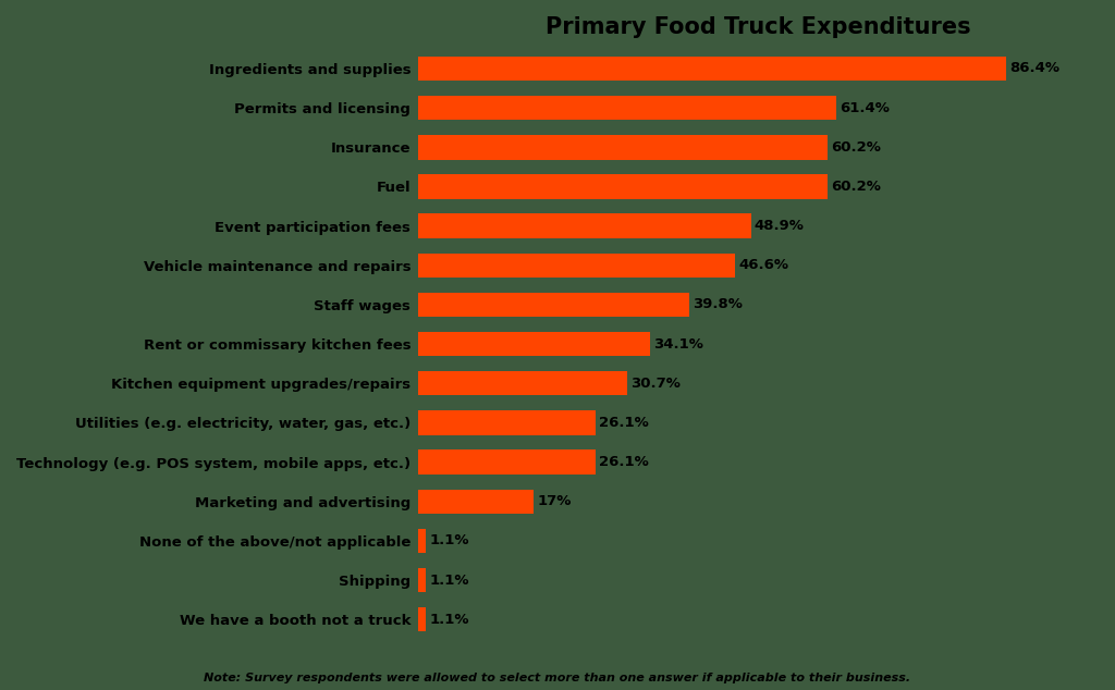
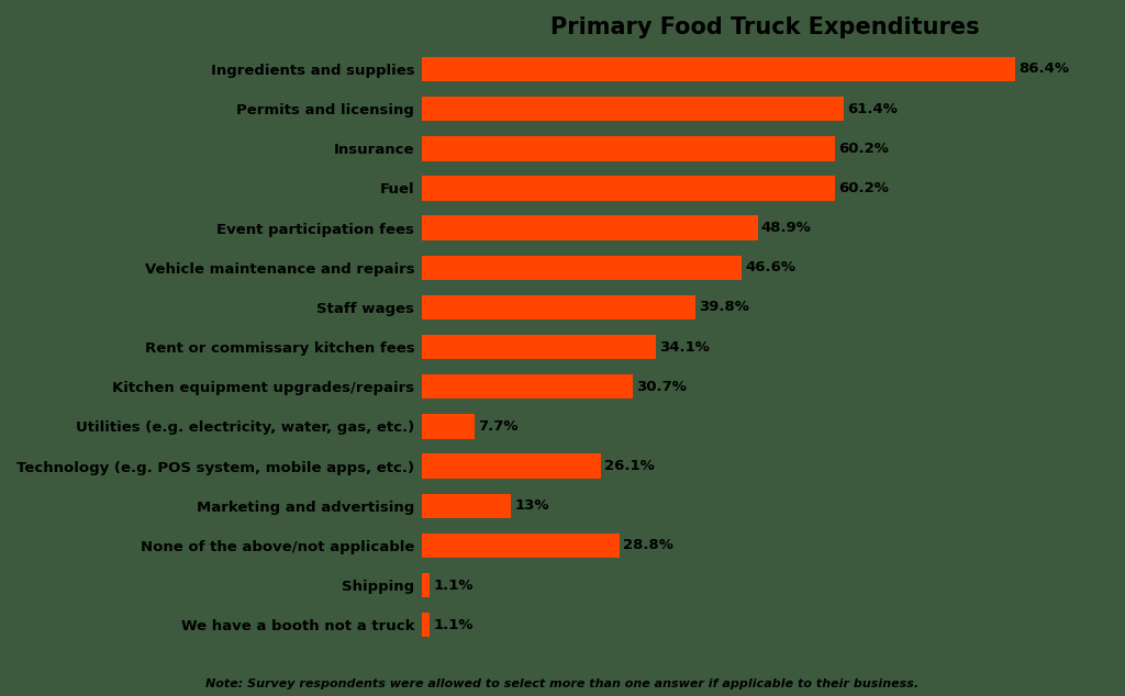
Utilities (e.g. electricity, water, gas, etc.): 26.1% -> 7.7%
Marketing and advertising: 17% -> 13%
None of the above/not applicable: 1.1% -> 28.8%
